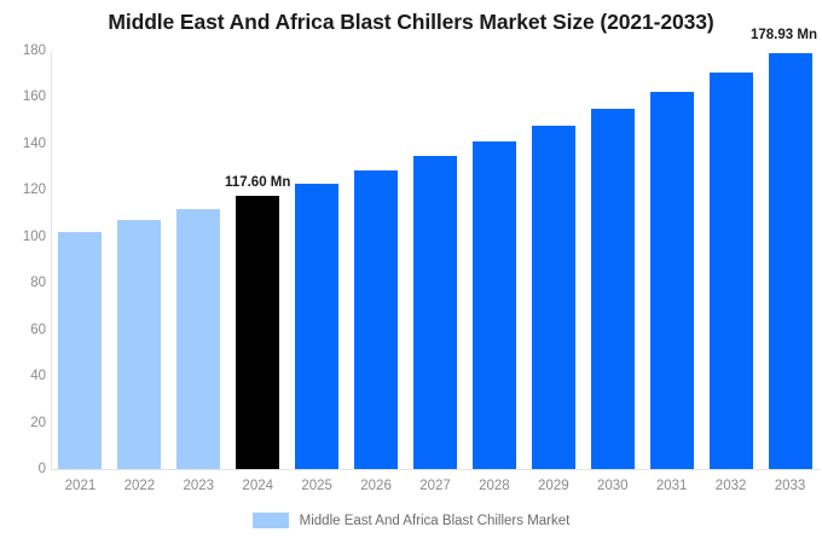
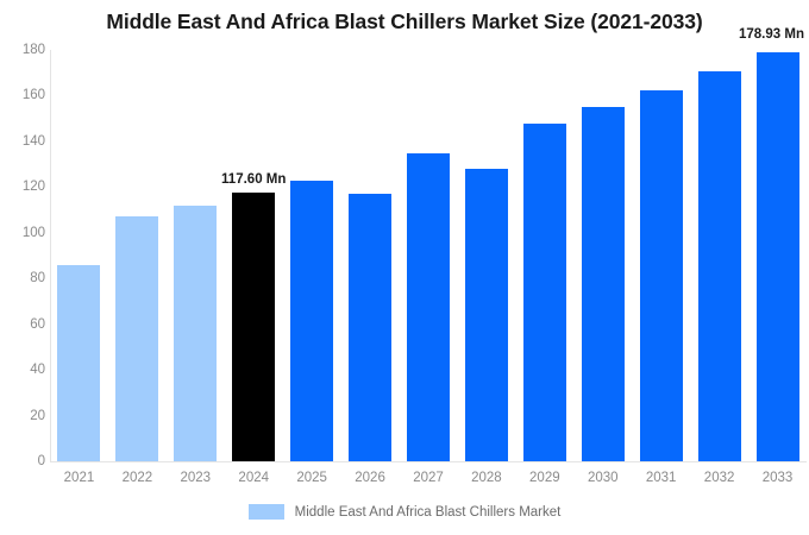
2021: 102 -> 86
2026: 128 -> 117
2028: 141 -> 128
